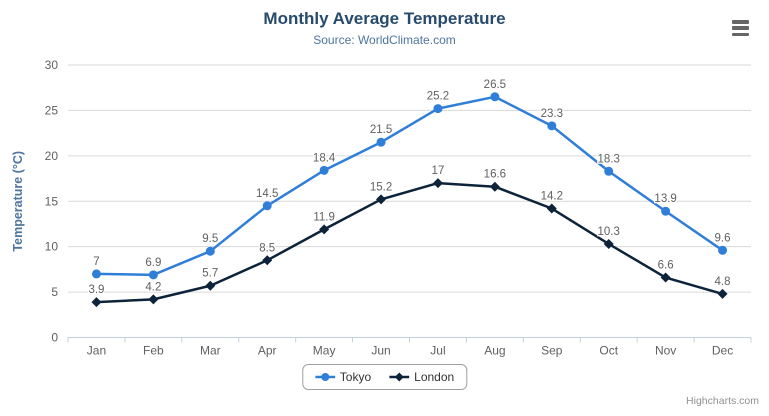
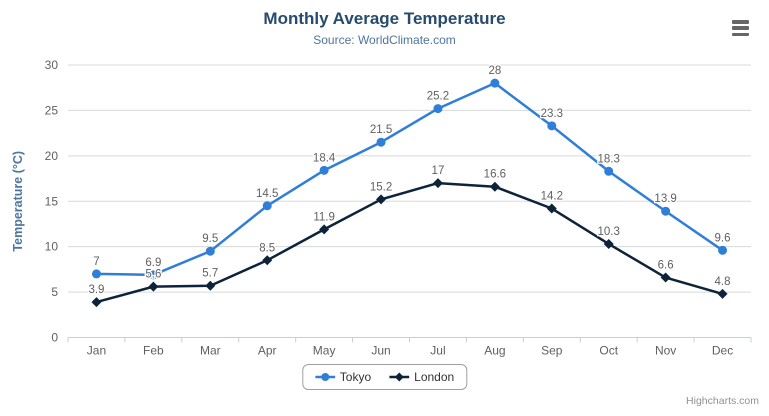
London/Feb: 4.2 -> 5.6
Tokyo/Aug: 26.5 -> 28
